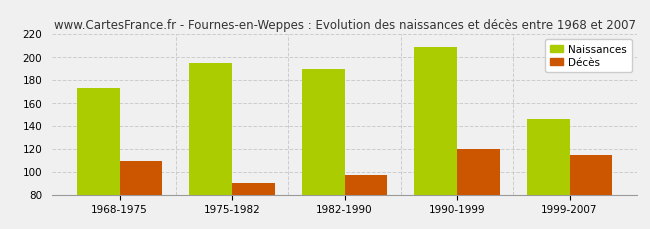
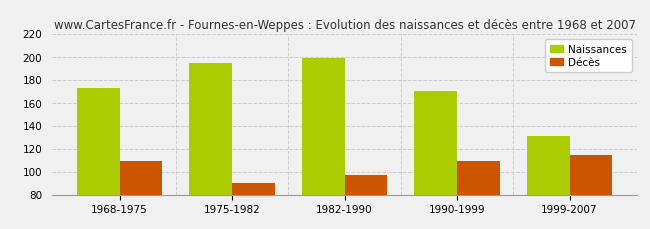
Naissances/1982-1990: 189 -> 199
Naissances/1990-1999: 208 -> 170
Décès/1990-1999: 120 -> 109
Naissances/1999-2007: 146 -> 131
